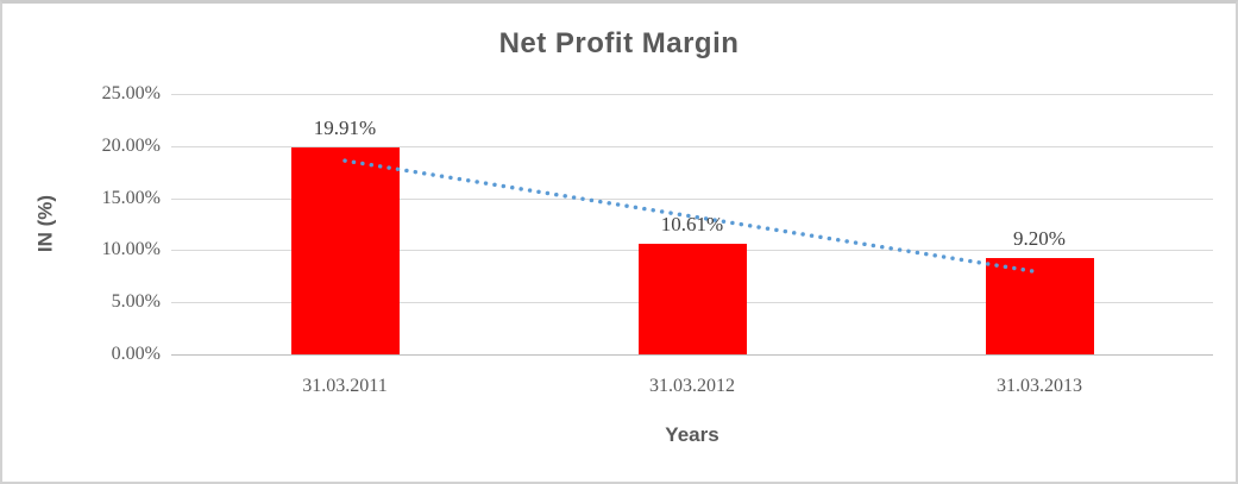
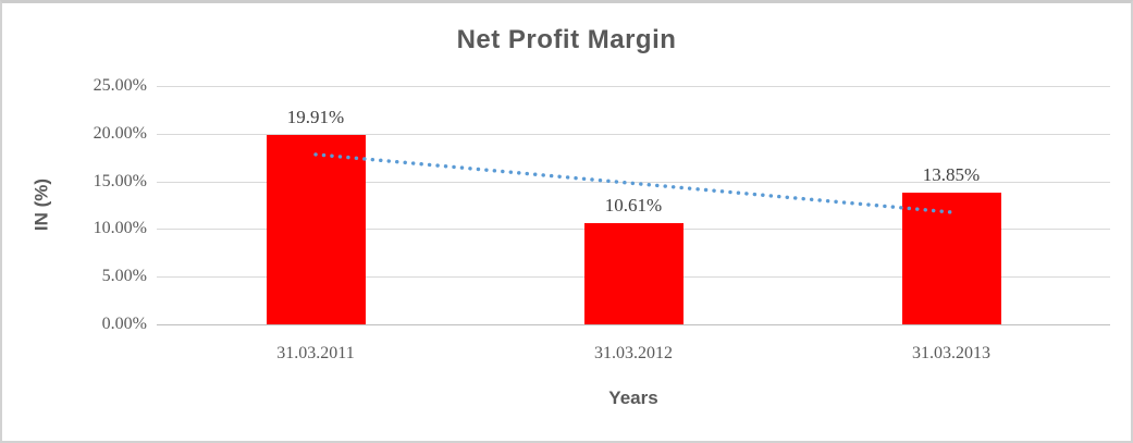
31.03.2013: 9.20% -> 13.85%
